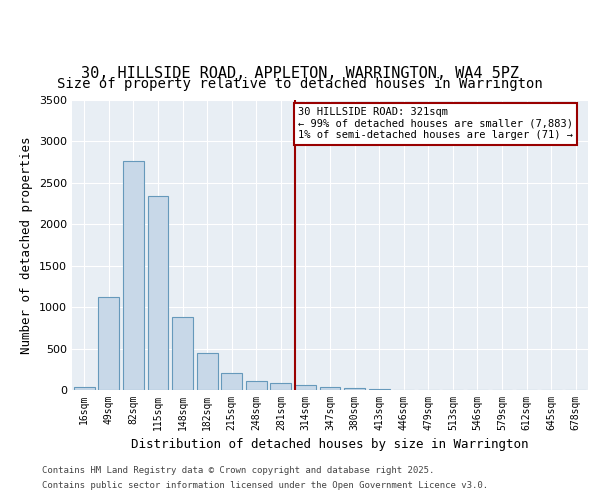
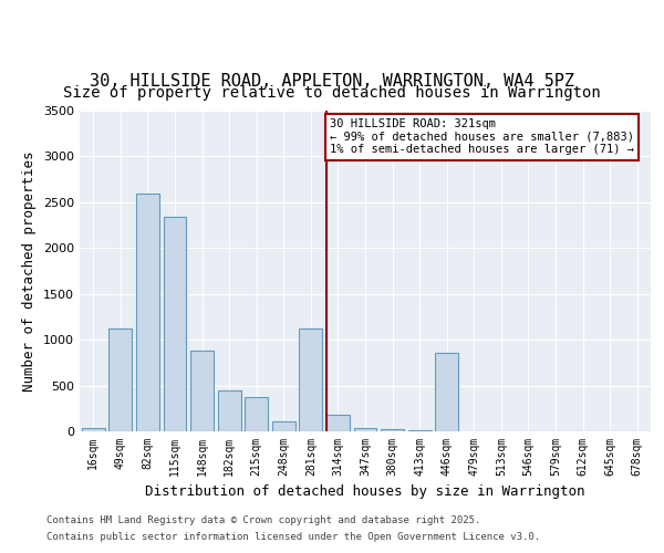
82sqm: 2760 -> 2600
215sqm: 200 -> 380
281sqm: 90 -> 1120
314sqm: 60 -> 180
446sqm: 0 -> 860
